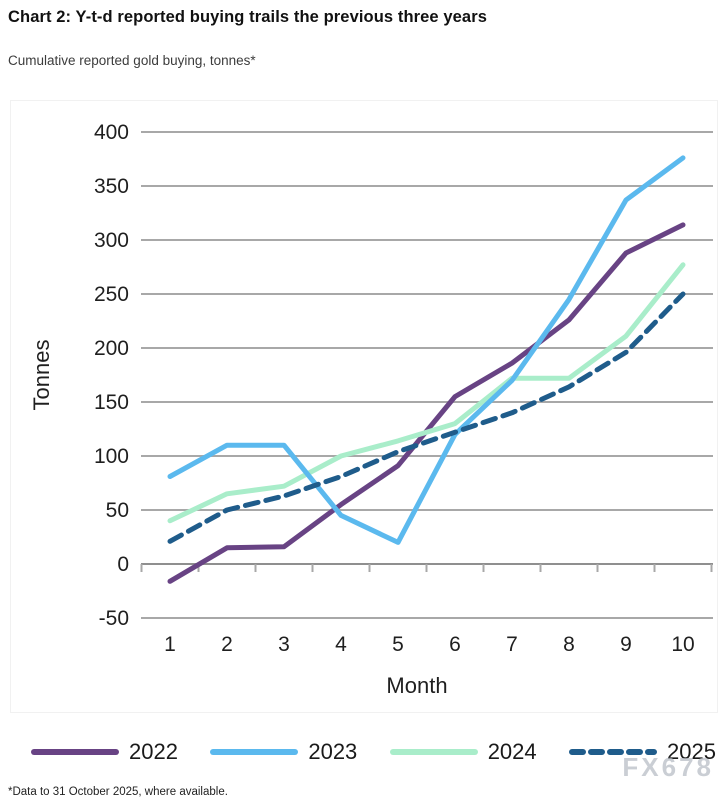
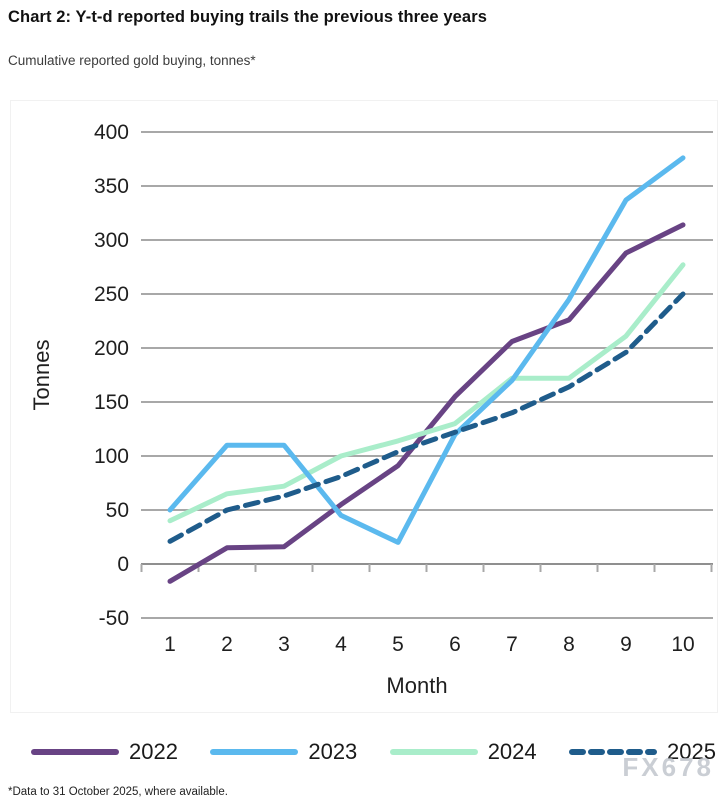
2023/1: 81 -> 50
2022/7: 186 -> 206
